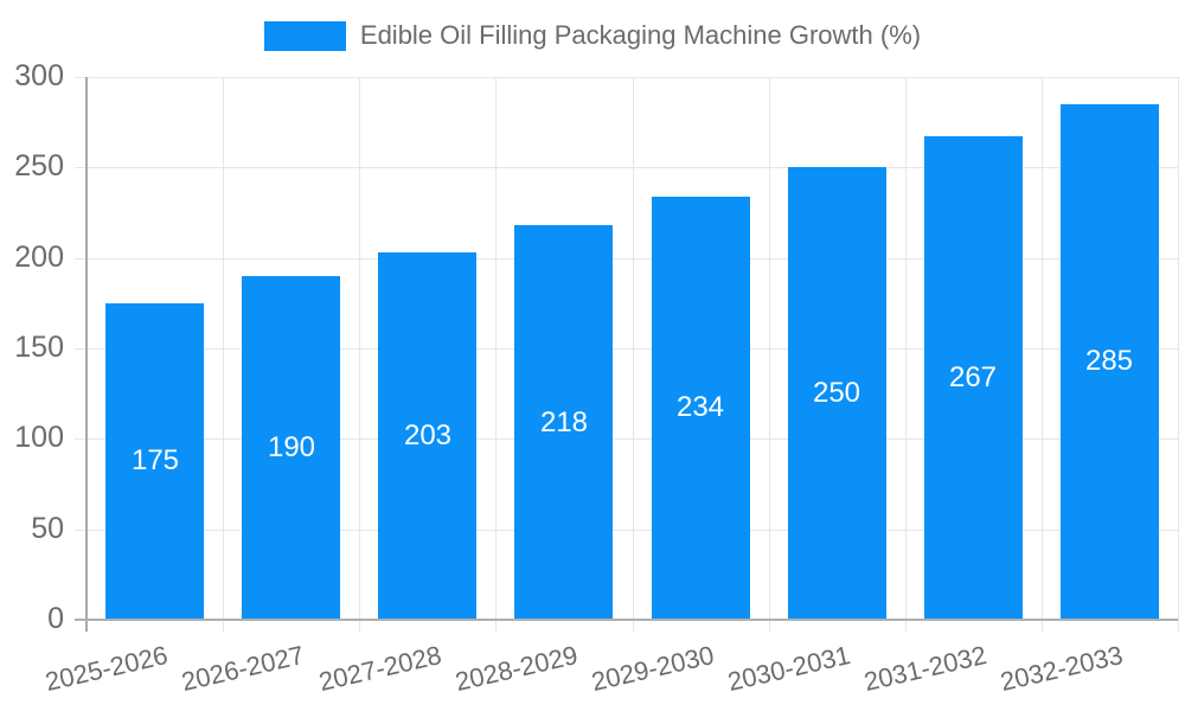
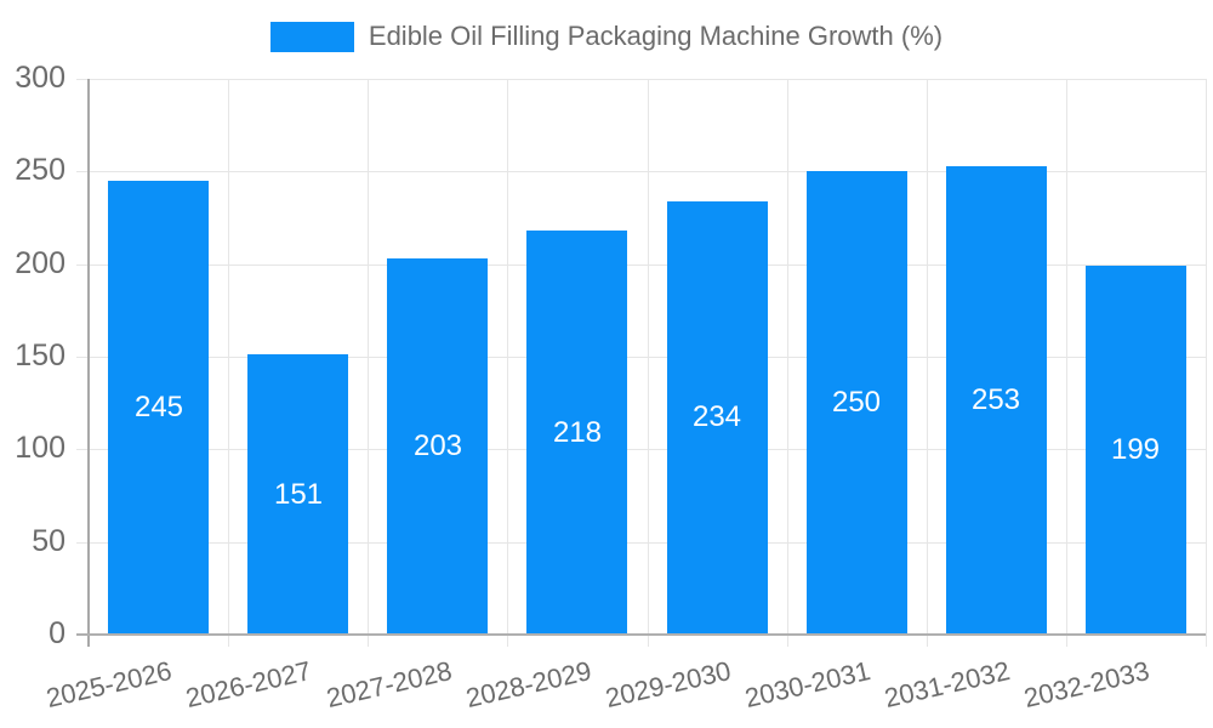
2025-2026: 175 -> 245
2026-2027: 190 -> 151
2031-2032: 267 -> 253
2032-2033: 285 -> 199
